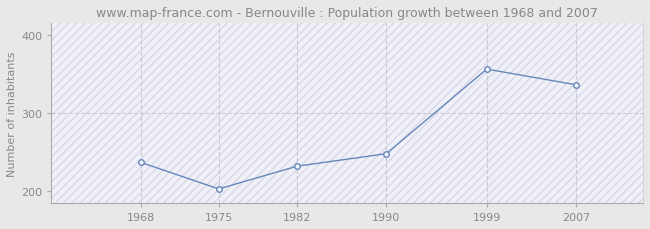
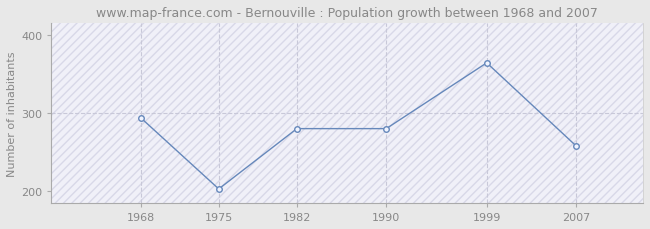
1968: 237 -> 294
1982: 232 -> 280
1990: 248 -> 280
1999: 356 -> 364
2007: 336 -> 258
